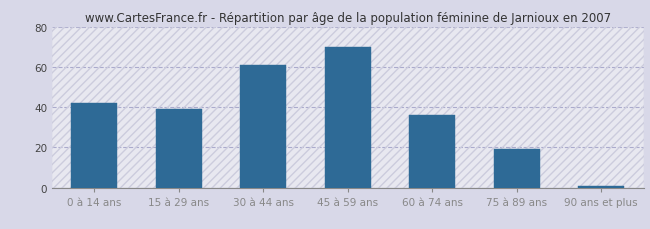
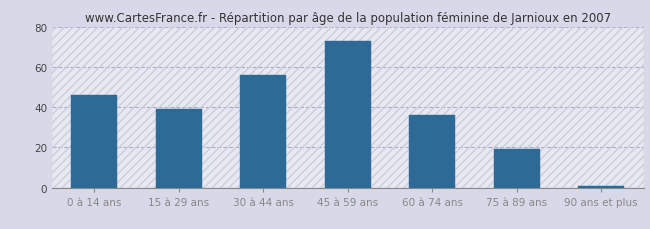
0 à 14 ans: 42 -> 46
30 à 44 ans: 61 -> 56
45 à 59 ans: 70 -> 73
